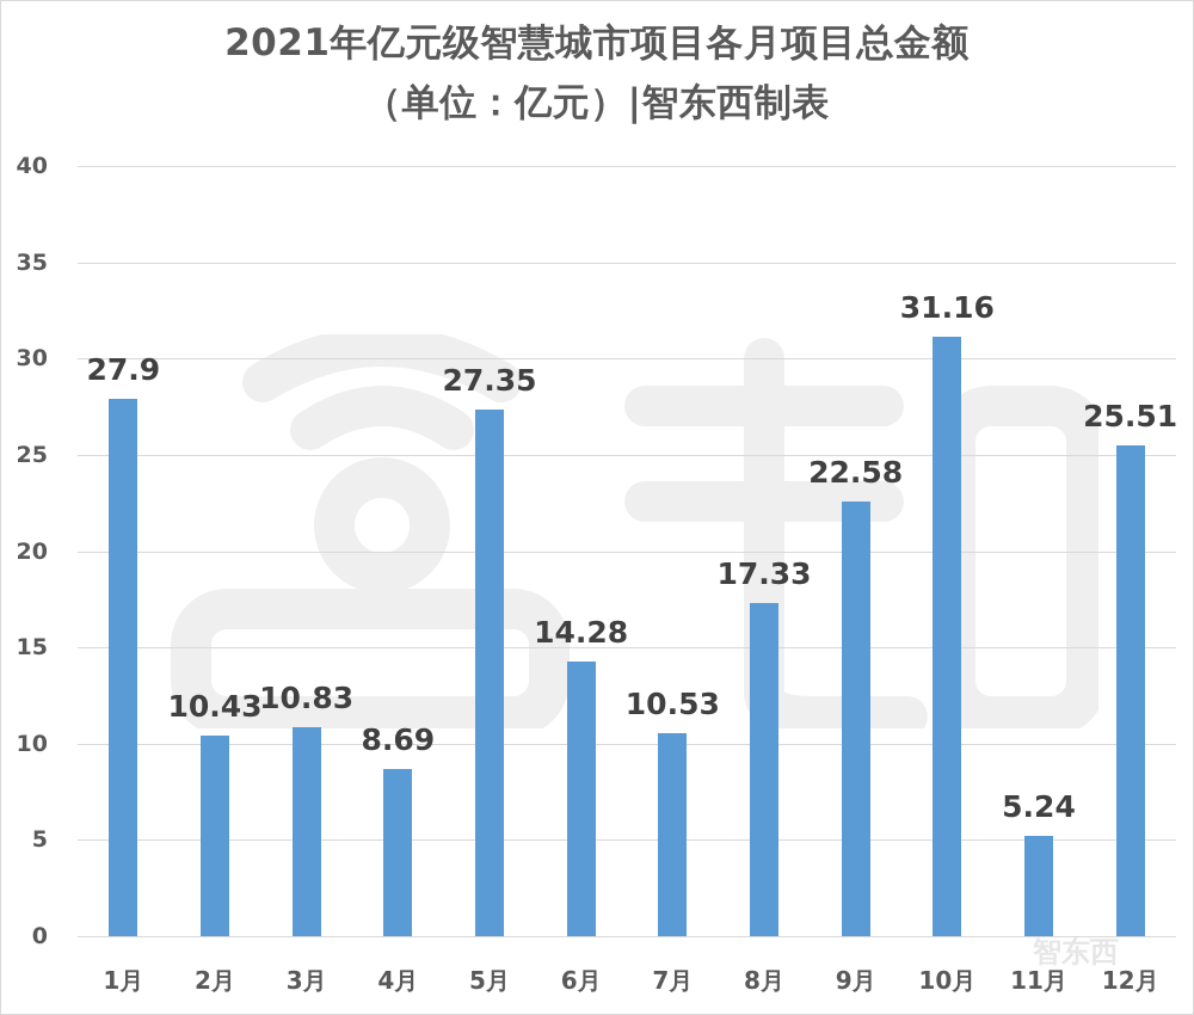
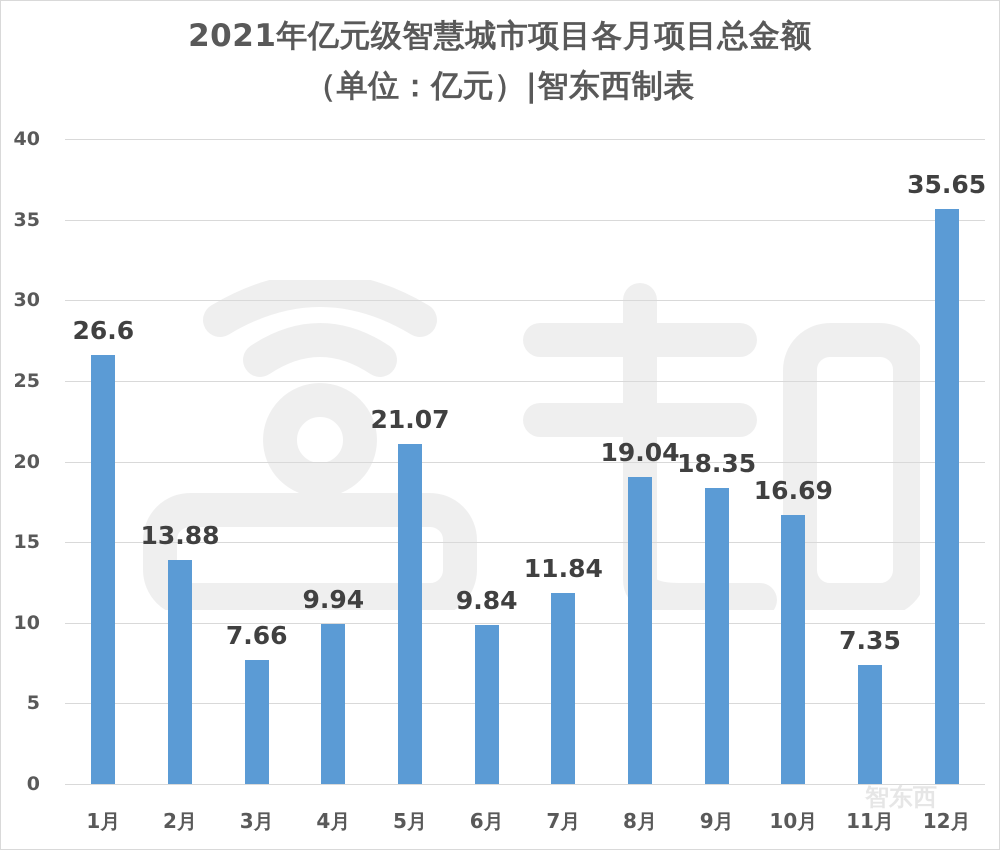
1月: 27.9 -> 26.6
2月: 10.43 -> 13.88
3月: 10.83 -> 7.66
4月: 8.69 -> 9.94
5月: 27.35 -> 21.07
6月: 14.28 -> 9.84
7月: 10.53 -> 11.84
8月: 17.33 -> 19.04
9月: 22.58 -> 18.35
10月: 31.16 -> 16.69
11月: 5.24 -> 7.35
12月: 25.51 -> 35.65
